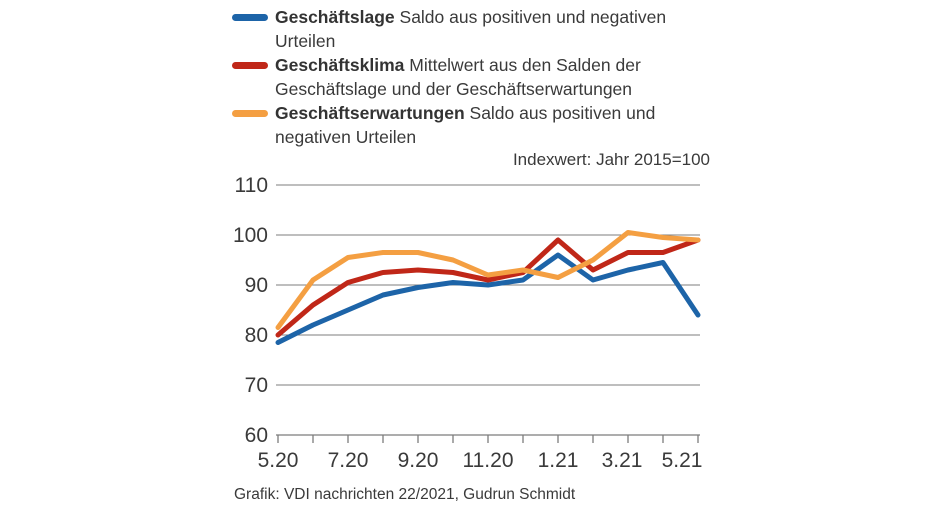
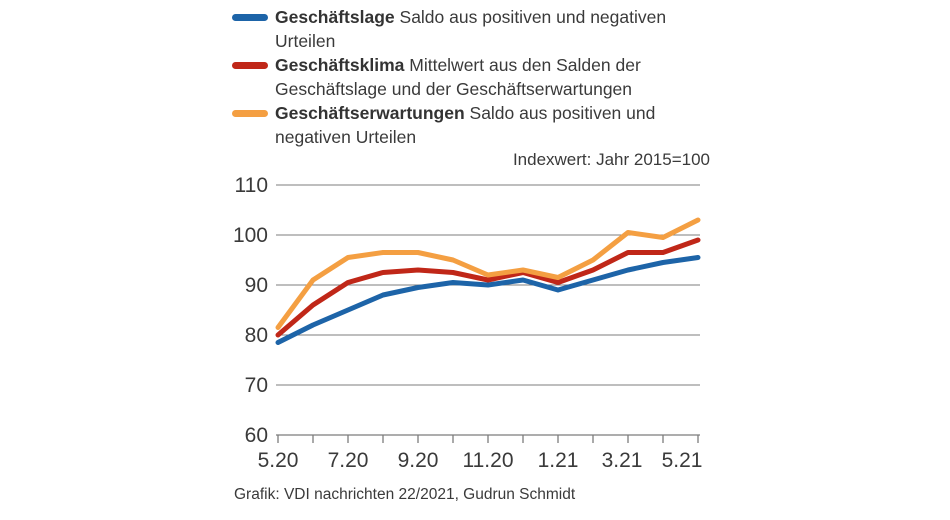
Geschäftslage/1.21: 96 -> 89
Geschäftsklima/1.21: 99 -> 90
Geschäftslage/5.21: 84 -> 96
Geschäftserwartungen/5.21: 99 -> 103
